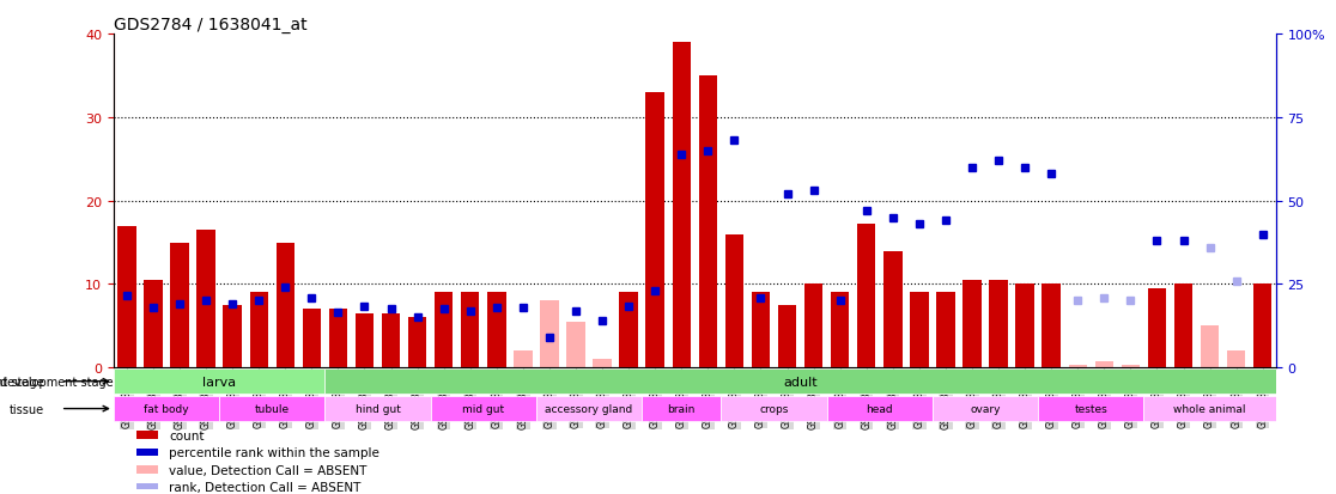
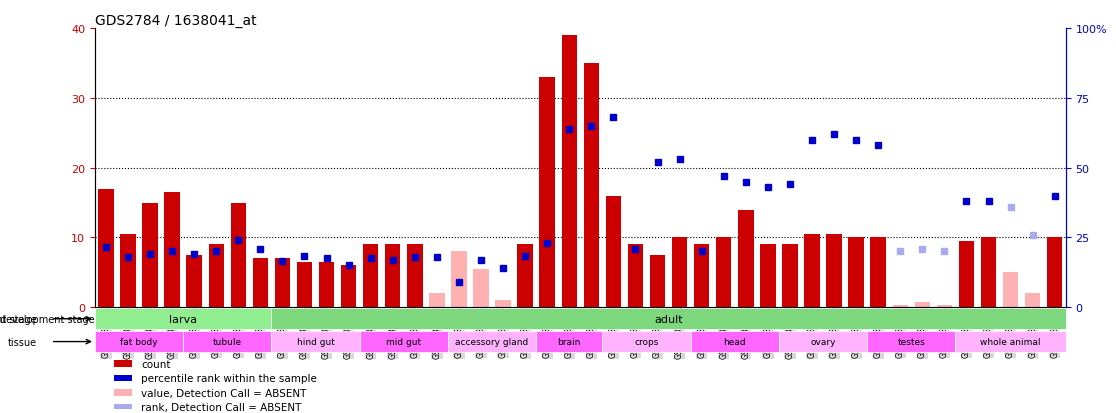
GSM188096: 17.2 -> 10.0
